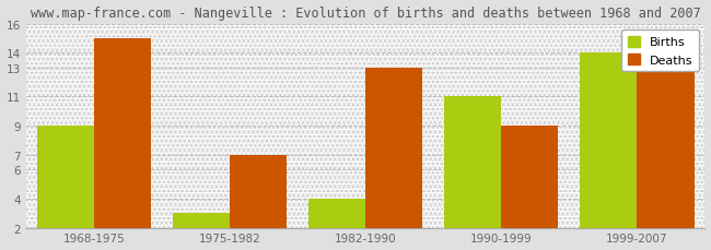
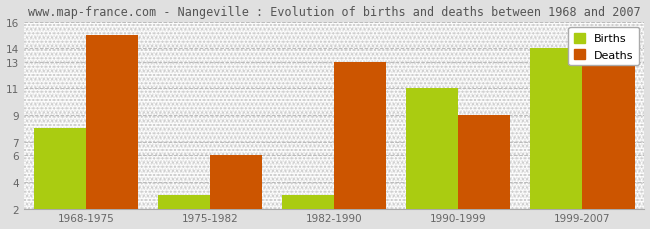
Births/1968-1975: 9 -> 8
Deaths/1975-1982: 7 -> 6
Births/1982-1990: 4 -> 3
